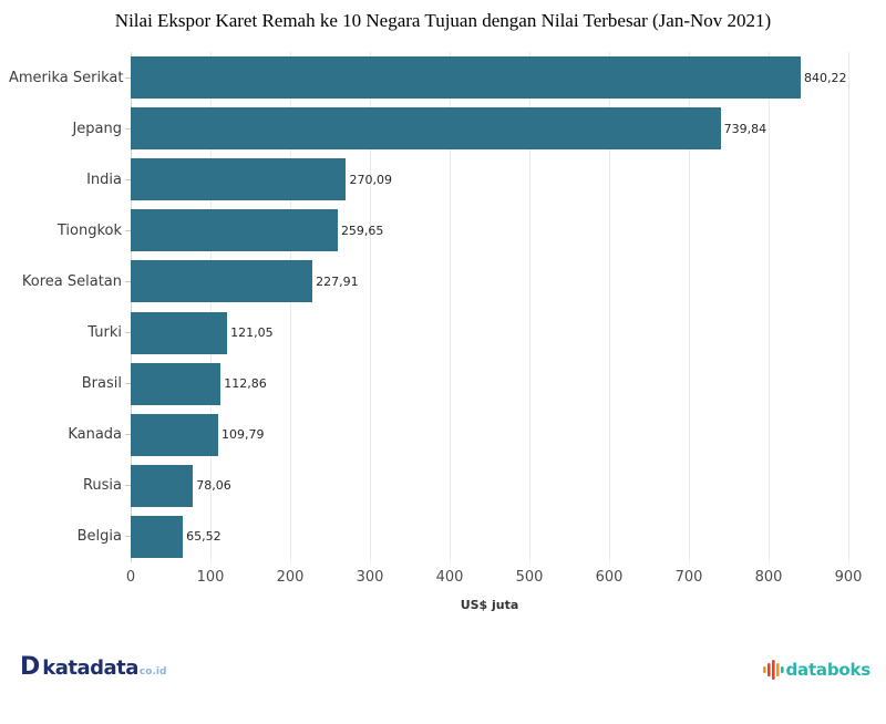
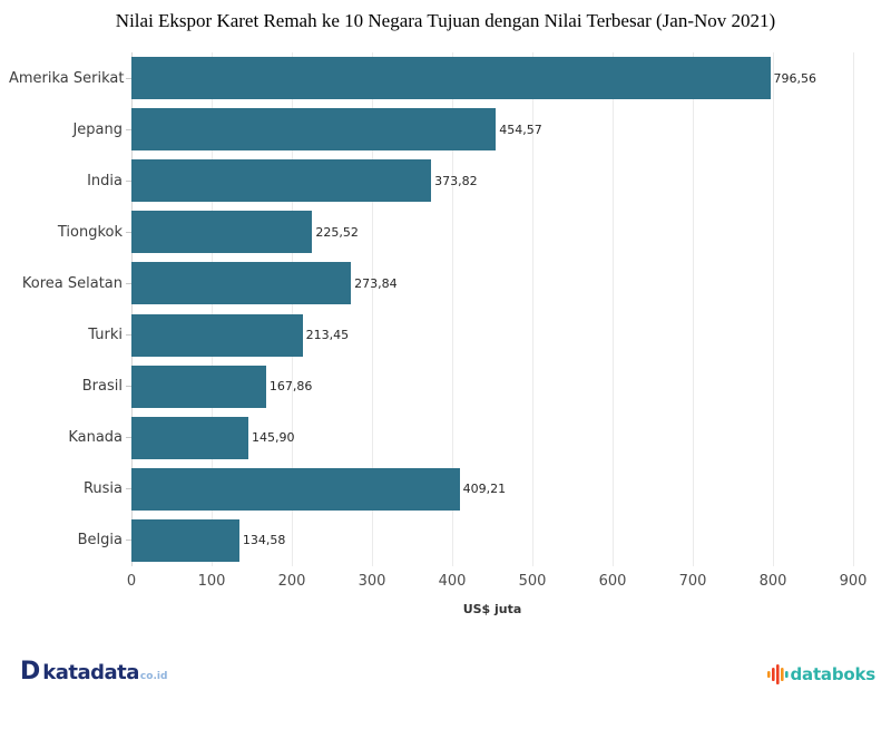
Amerika Serikat: 840,22 -> 796,56
Jepang: 739,84 -> 454,57
India: 270,09 -> 373,82
Tiongkok: 259,65 -> 225,52
Korea Selatan: 227,91 -> 273,84
Turki: 121,05 -> 213,45
Brasil: 112,86 -> 167,86
Kanada: 109,79 -> 145,90
Rusia: 78,06 -> 409,21
Belgia: 65,52 -> 134,58
